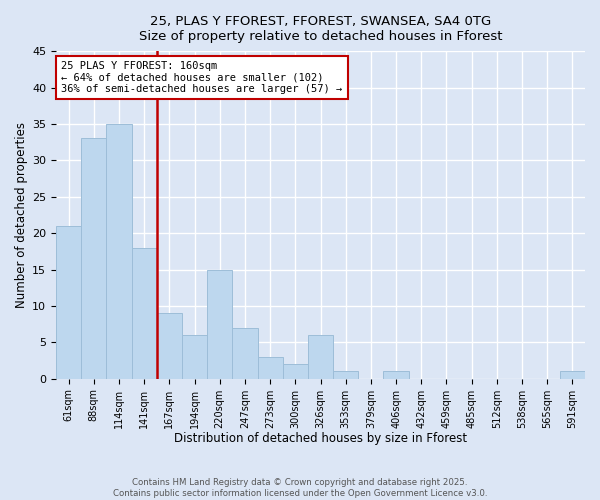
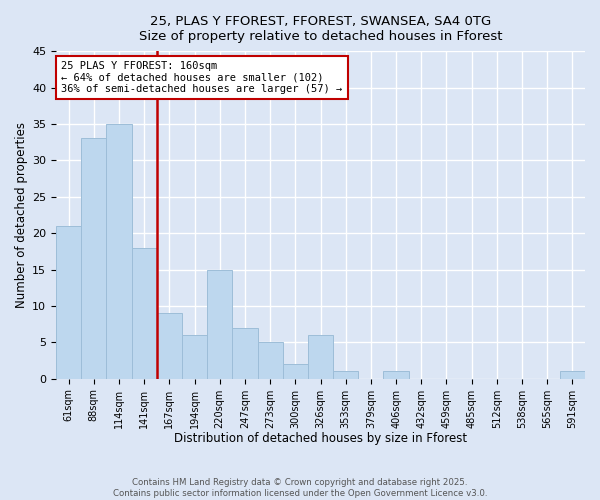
273sqm: 3 -> 5
